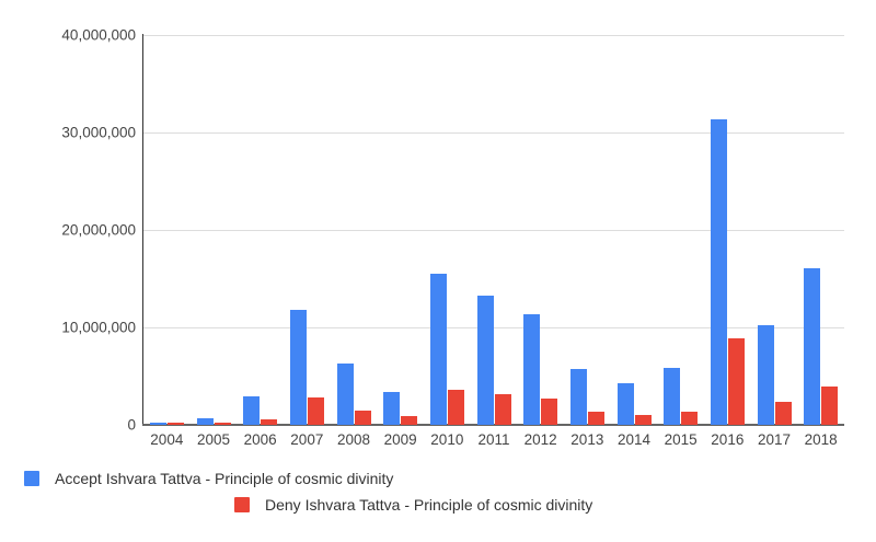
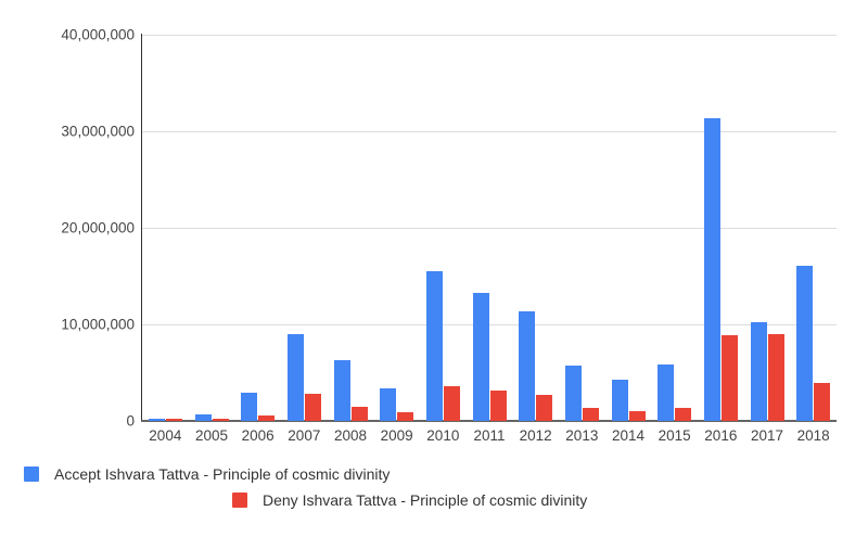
Accept Ishvara Tattva - Principle of cosmic divinity/2007: 12000000 -> 9000000
Deny Ishvara Tattva - Principle of cosmic divinity/2017: 2000000 -> 9000000
